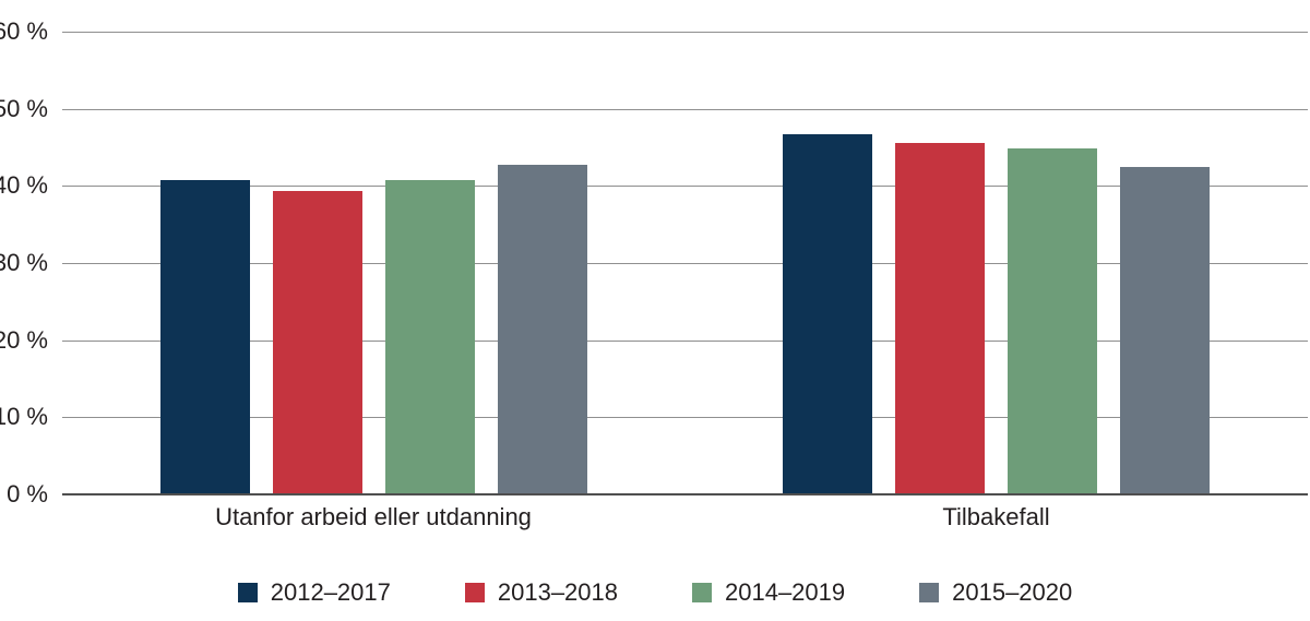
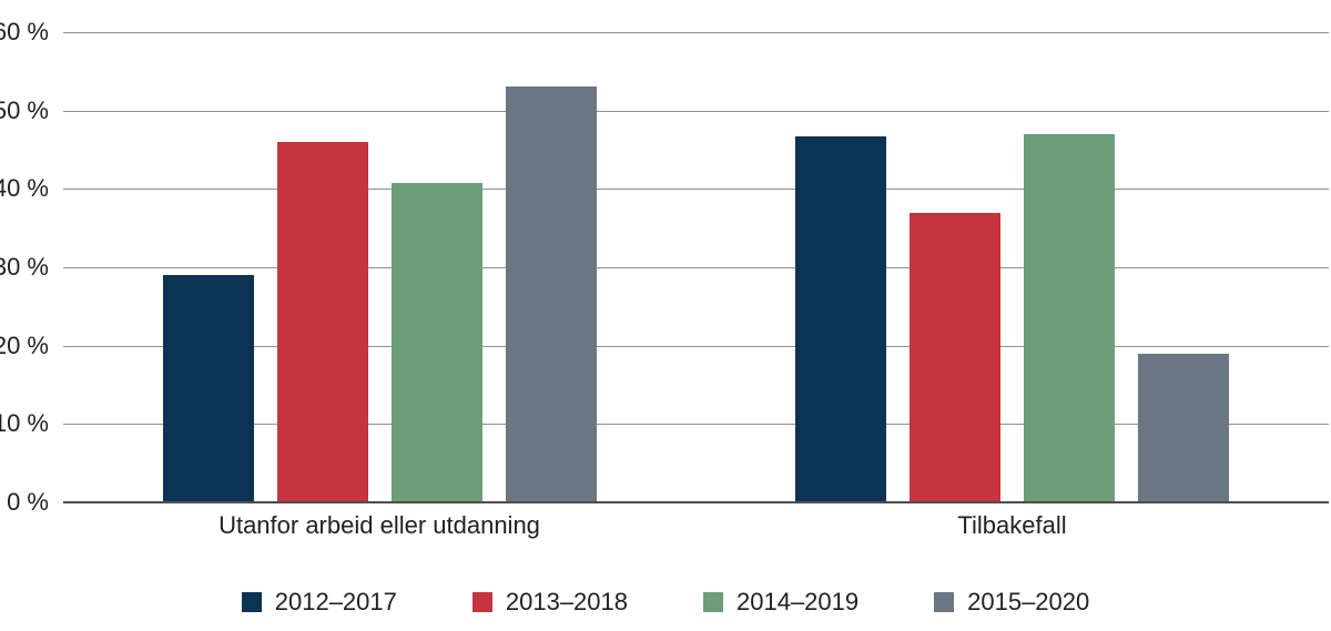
2012–2017/Utanfor arbeid eller utdanning: 41% -> 29%
2013–2018/Utanfor arbeid eller utdanning: 39% -> 46%
2015–2020/Utanfor arbeid eller utdanning: 43% -> 53%
2013–2018/Tilbakefall: 46% -> 37%
2014–2019/Tilbakefall: 45% -> 47%
2015–2020/Tilbakefall: 42% -> 19%
